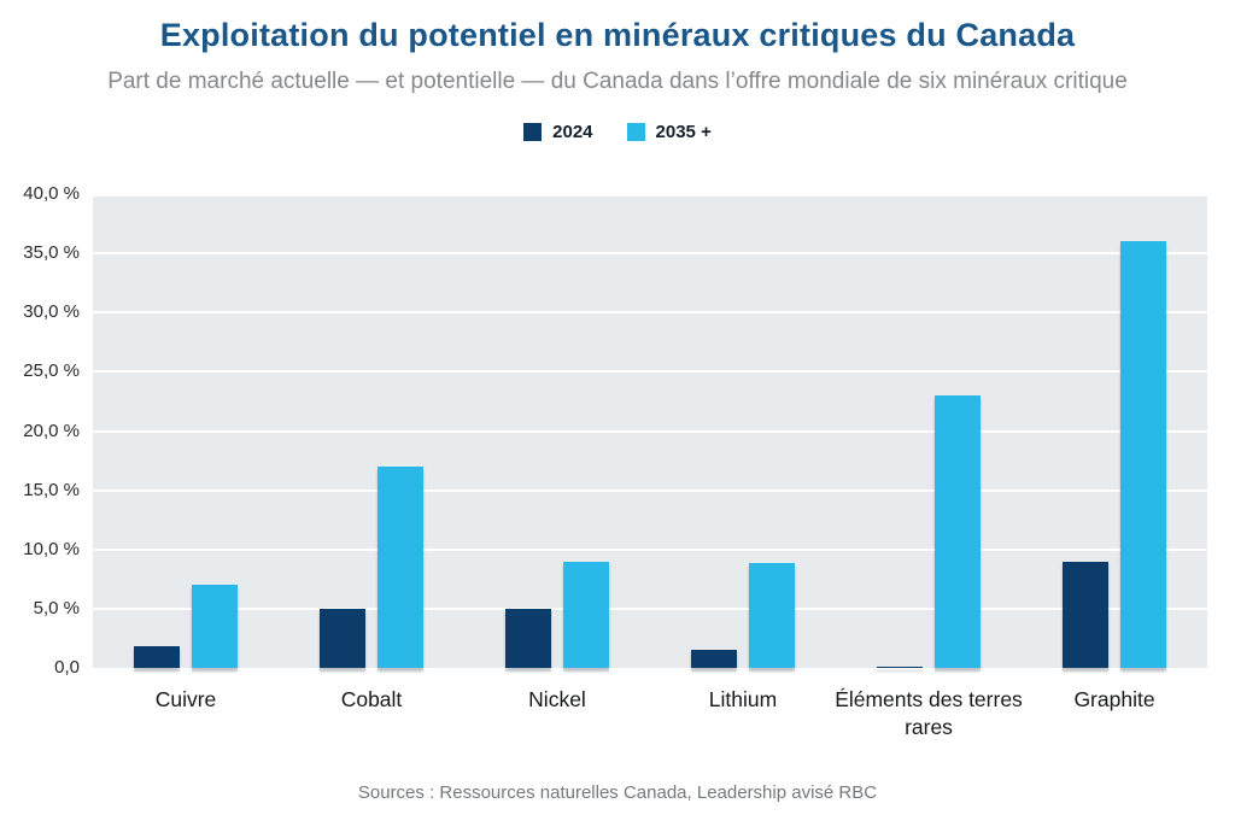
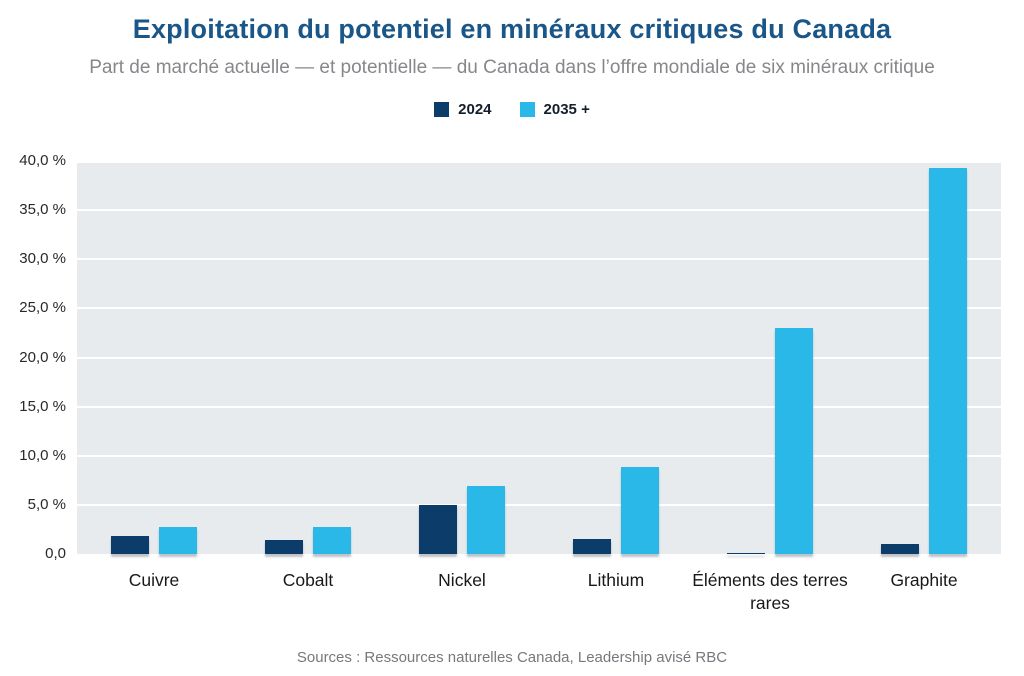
2035 +/Cuivre: 7% -> 3%
2024/Cobalt: 5% -> 1%
2035 +/Cobalt: 17% -> 3%
2035 +/Nickel: 9% -> 7%
2024/Graphite: 9% -> 1%
2035 +/Graphite: 36% -> 39%
